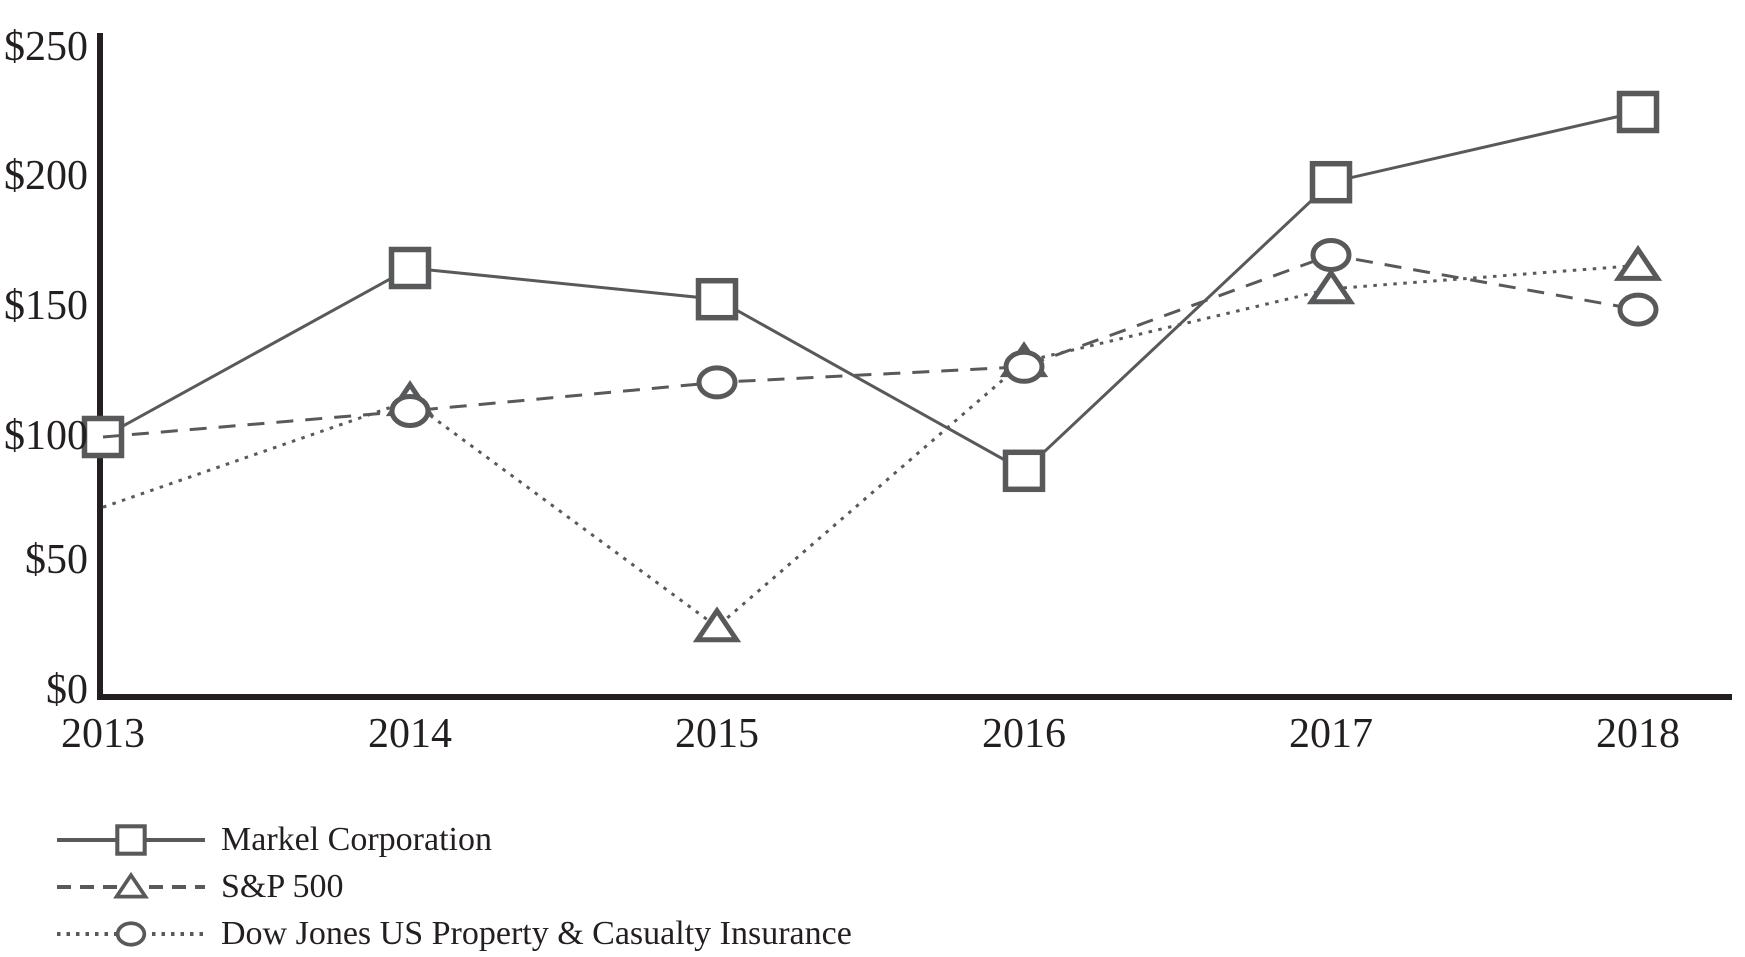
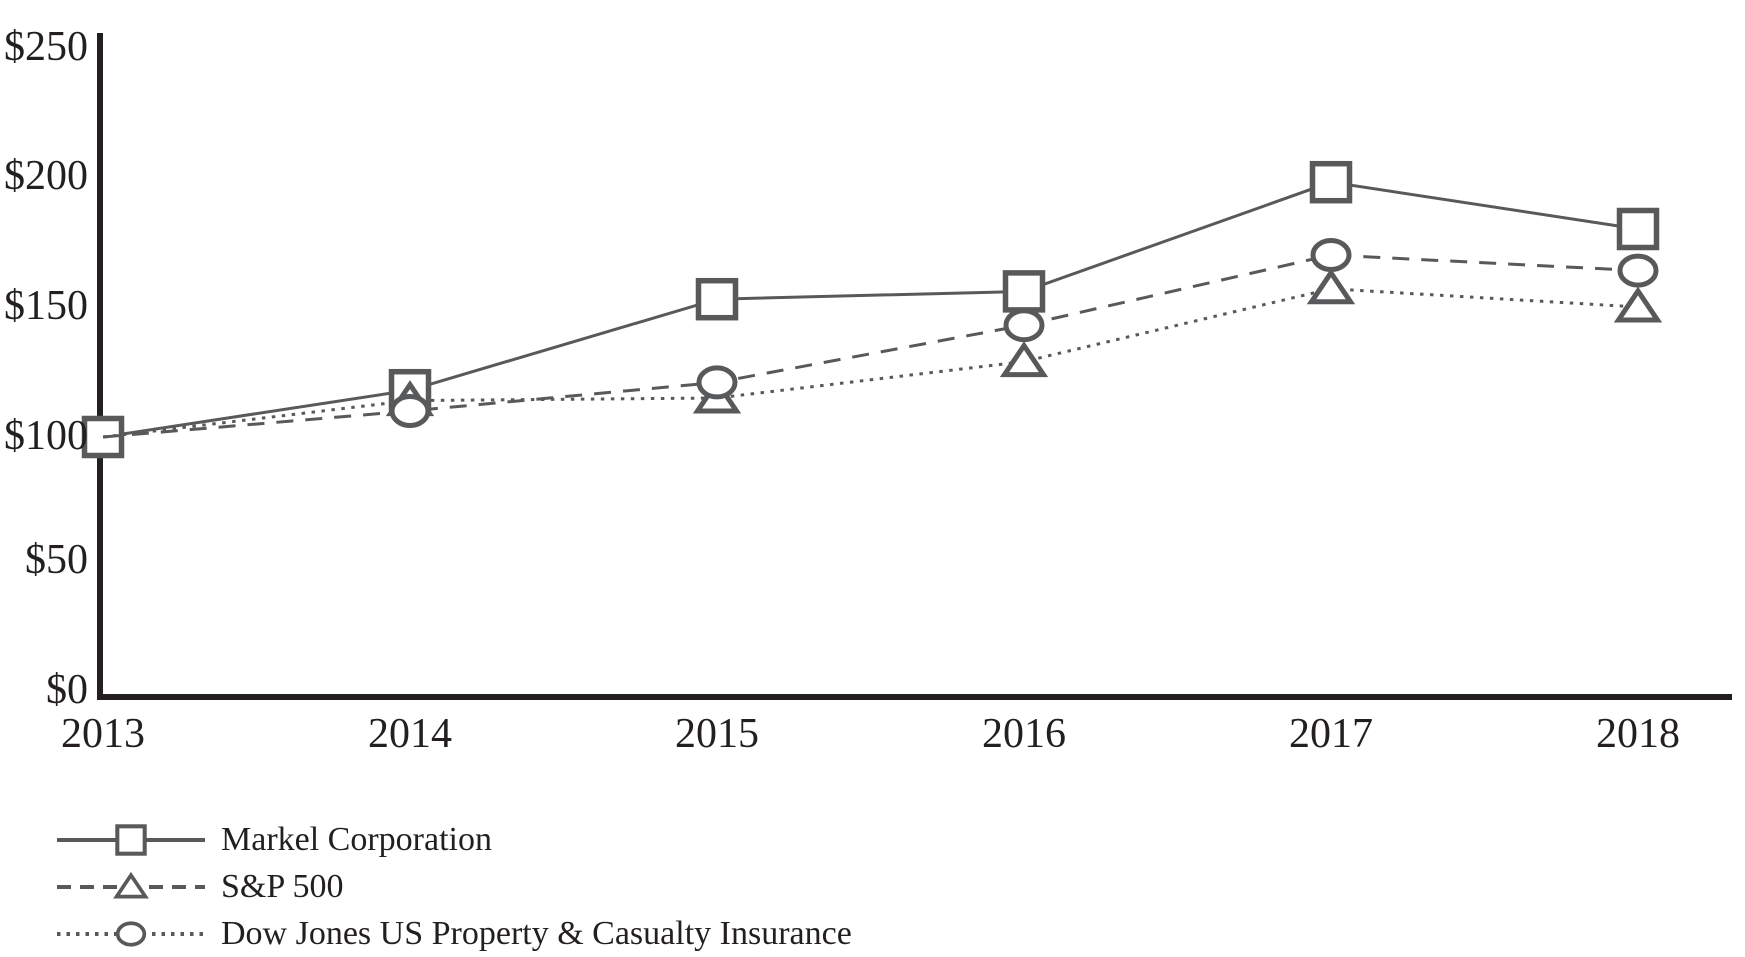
S&P 500/2013: $73 -> $100
Markel Corporation/2014: $165 -> $118
S&P 500/2015: $27 -> $115
Markel Corporation/2016: $87 -> $156
Dow Jones US Property & Casualty Insurance/2016: $127 -> $143
Markel Corporation/2018: $225 -> $180
S&P 500/2018: $166 -> $150
Dow Jones US Property & Casualty Insurance/2018: $149 -> $164
